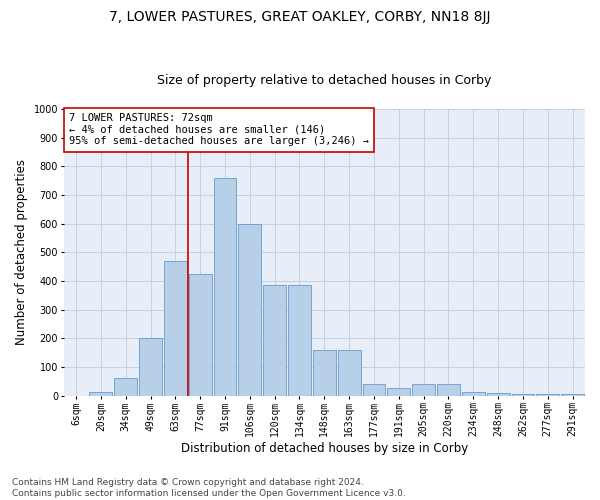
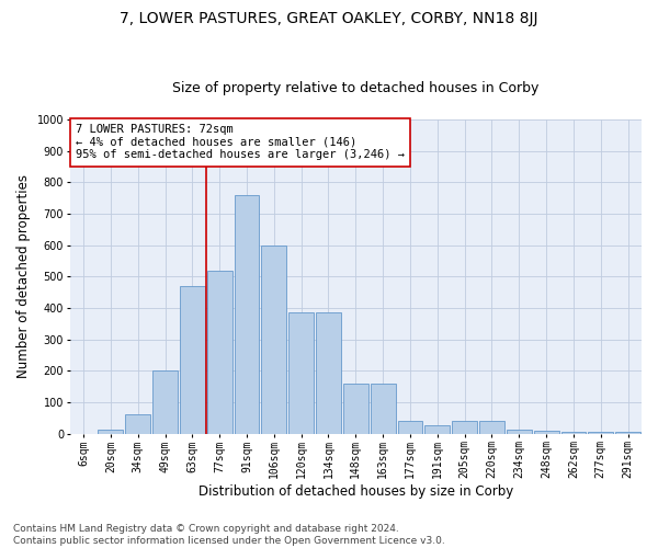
77sqm: 425 -> 520
